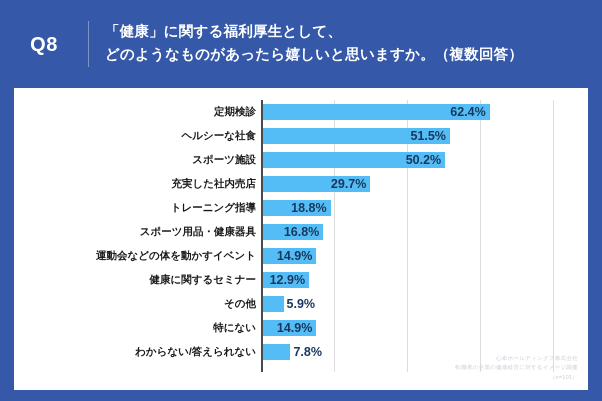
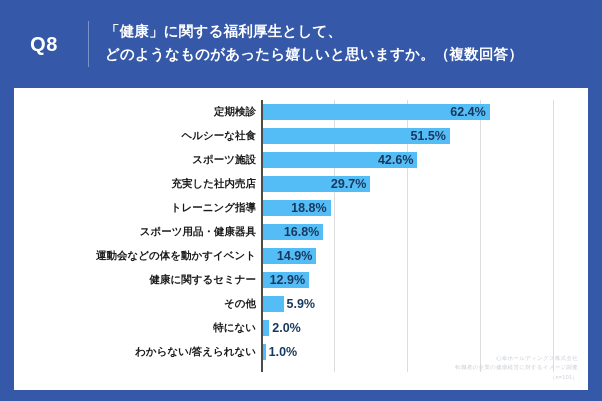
スポーツ施設: 50.2% -> 42.6%
特にない: 14.9% -> 2.0%
わからない/答えられない: 7.8% -> 1.0%
